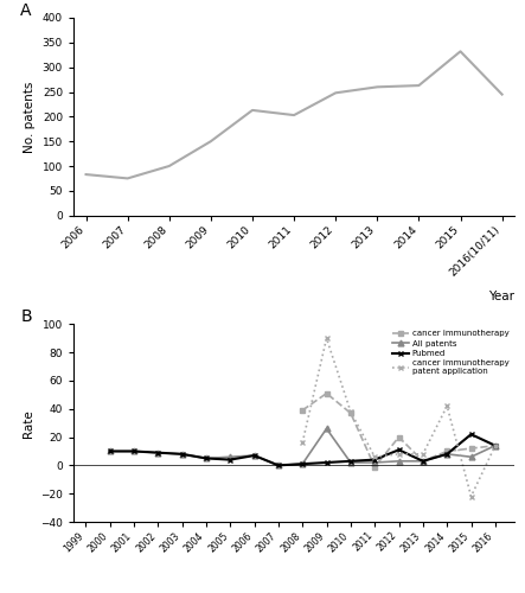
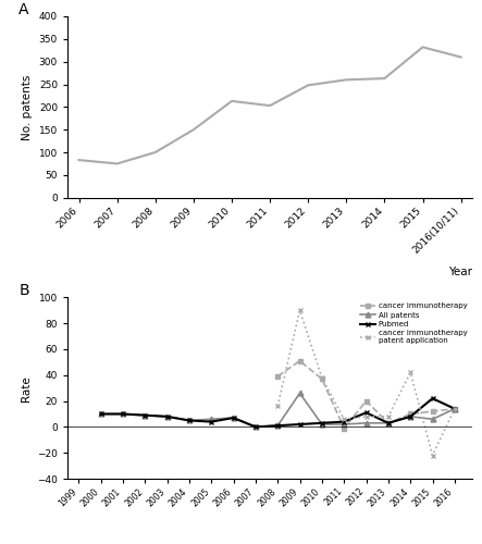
2016(10/11): 245 -> 310
